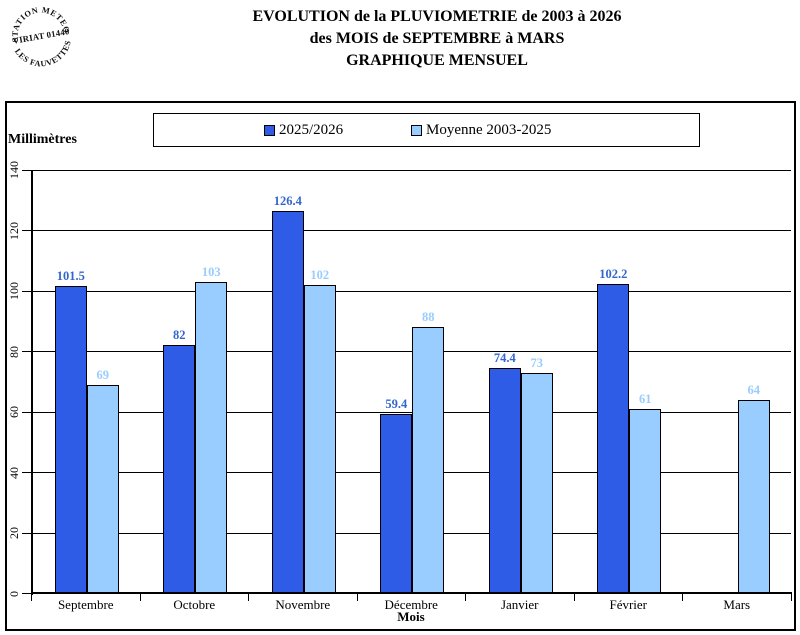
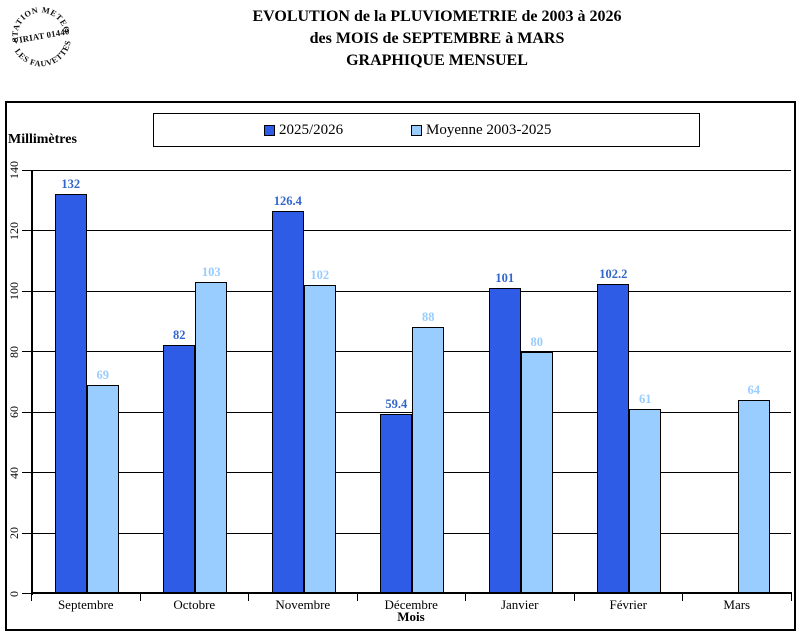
2025/2026/Septembre: 101.5 -> 132
2025/2026/Janvier: 74.4 -> 101
Moyenne 2003-2025/Janvier: 73 -> 80
